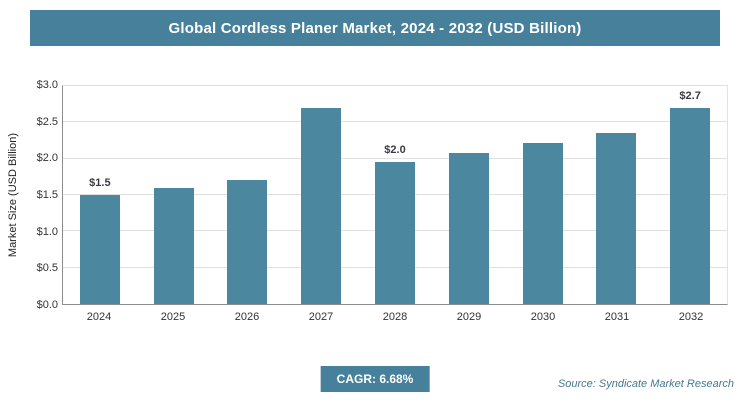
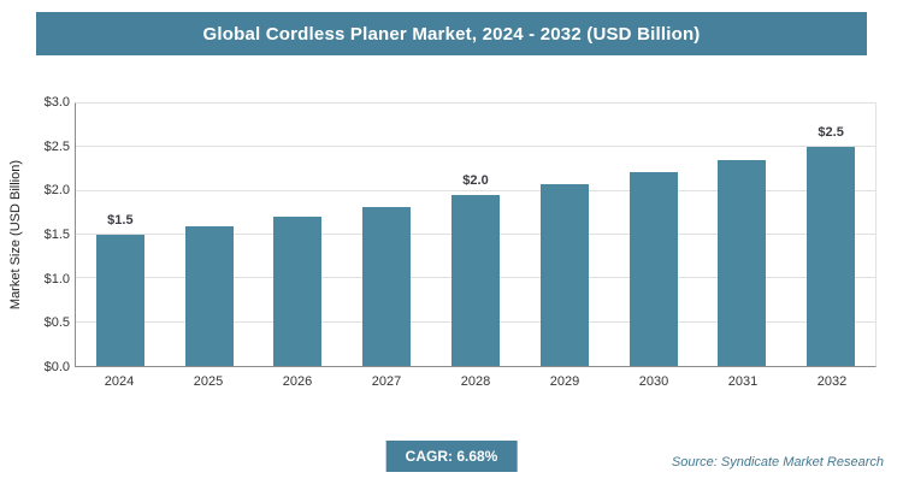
2027: $2.7 -> $1.8
2032: $2.7 -> $2.5
